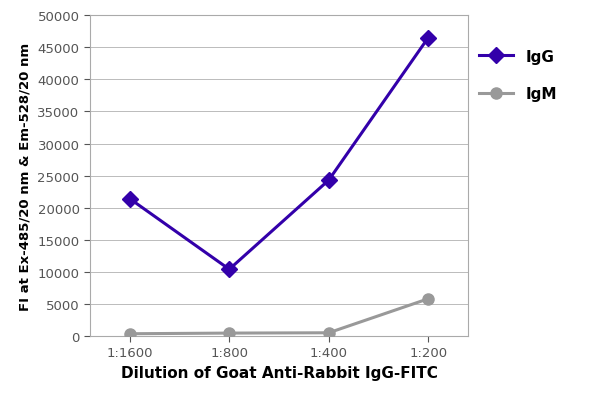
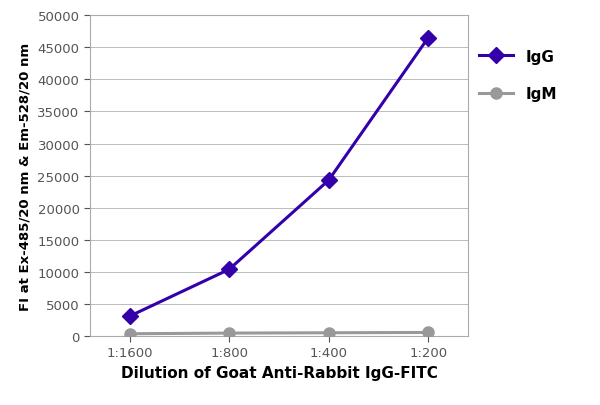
IgG/1:1600: 21400 -> 3100
IgM/1:200: 5800 -> 600
